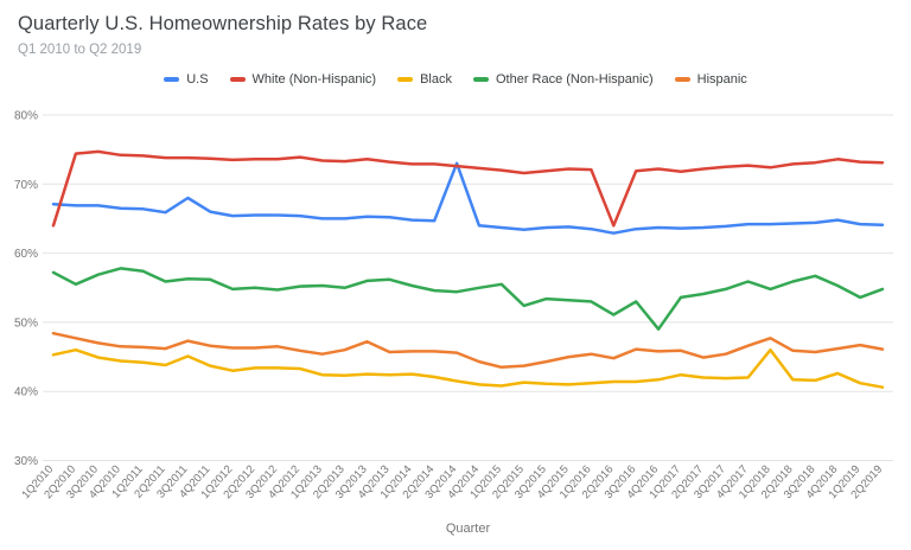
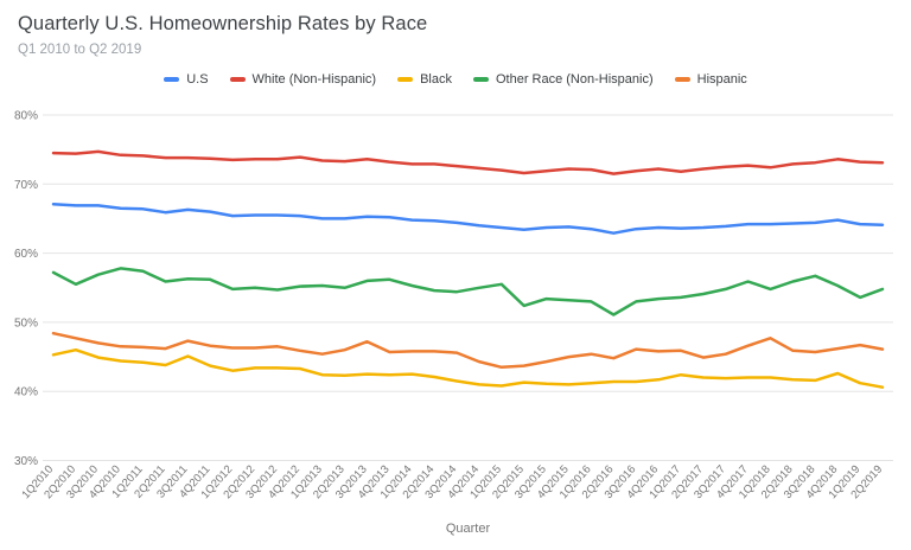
White (Non-Hispanic)/1Q2010: 64% -> 74%
U.S/3Q2011: 68% -> 66%
U.S/3Q2014: 73% -> 64%
White (Non-Hispanic)/2Q2016: 64% -> 72%
Other Race (Non-Hispanic)/4Q2016: 49% -> 53%
Black/1Q2018: 46% -> 42%
